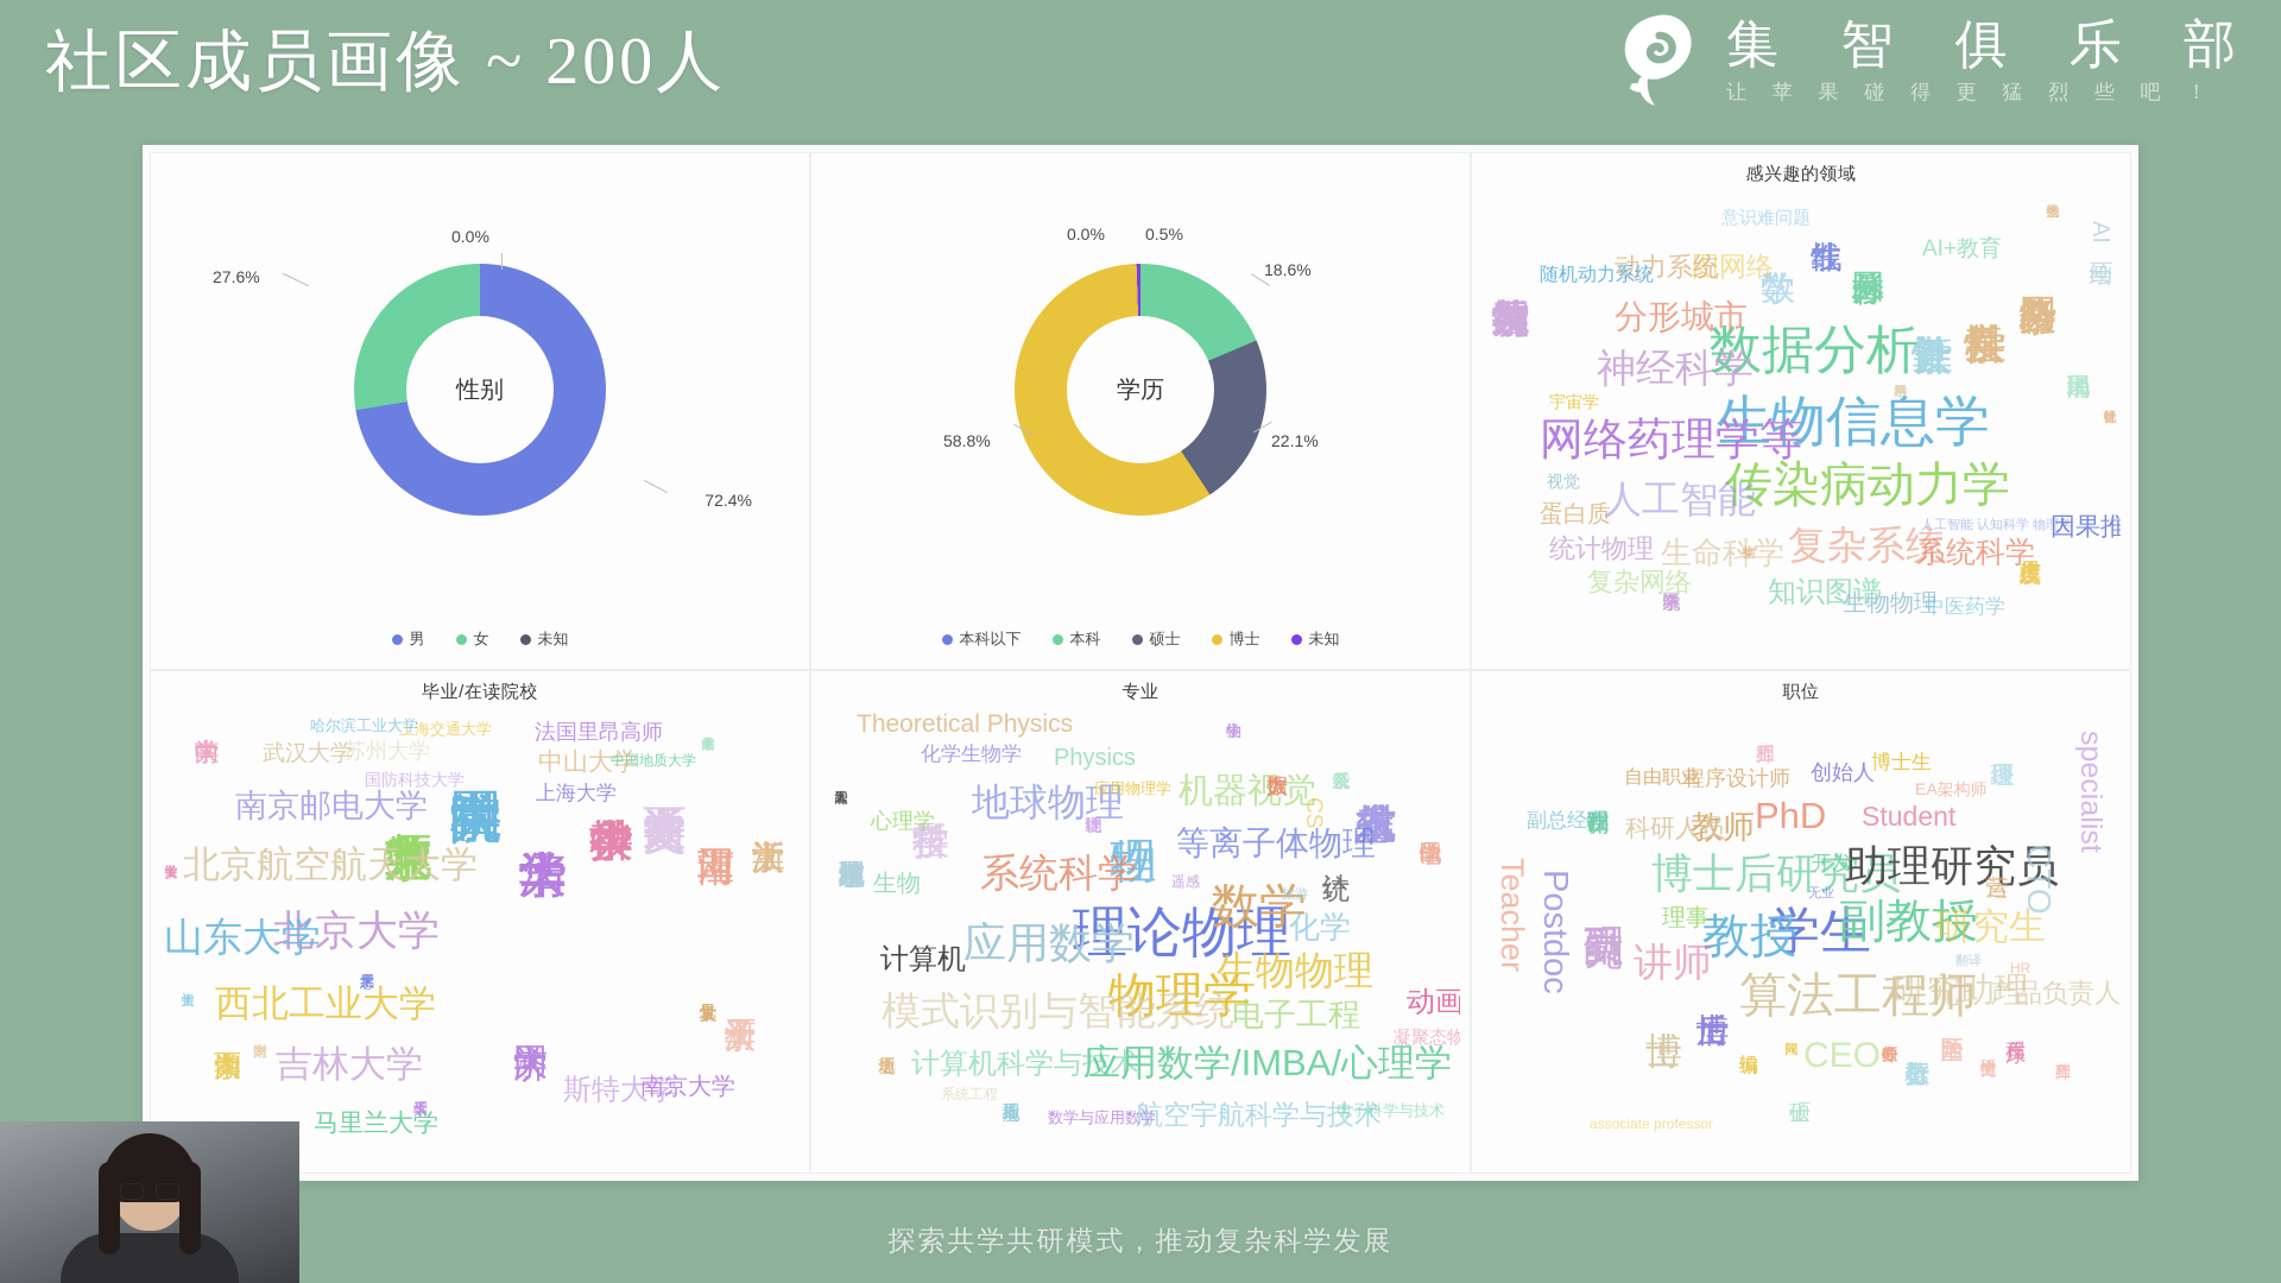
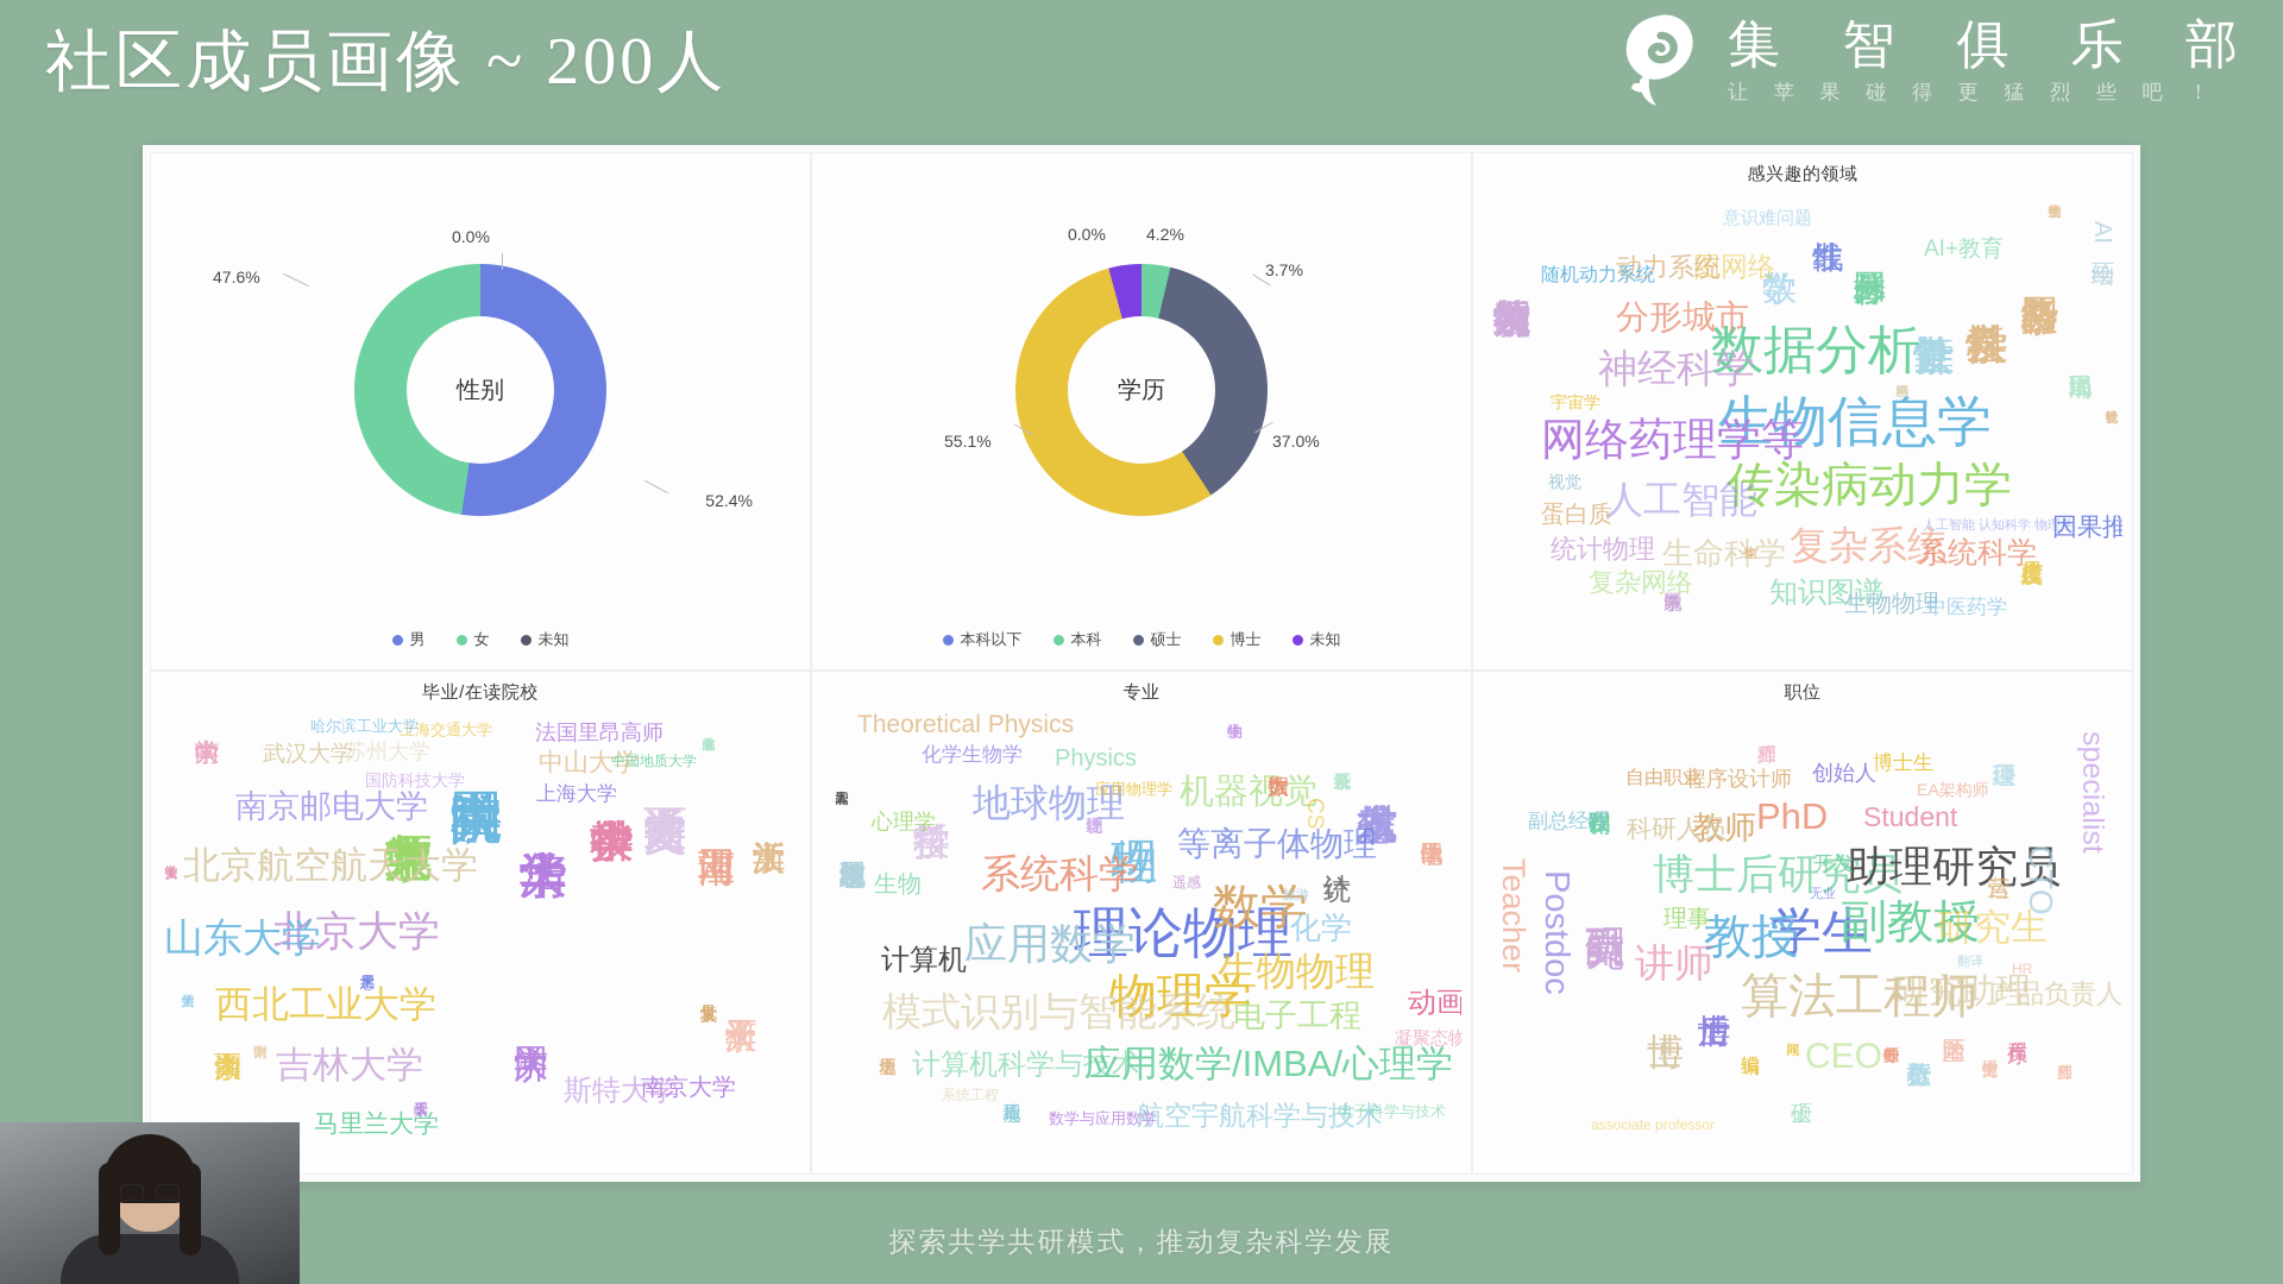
性别/男: 72.4% -> 52.4%
性别/女: 27.6% -> 47.6%
学历/本科: 18.6% -> 3.7%
学历/硕士: 22.1% -> 37.0%
学历/博士: 58.8% -> 55.1%
学历/未知: 0.5% -> 4.2%
